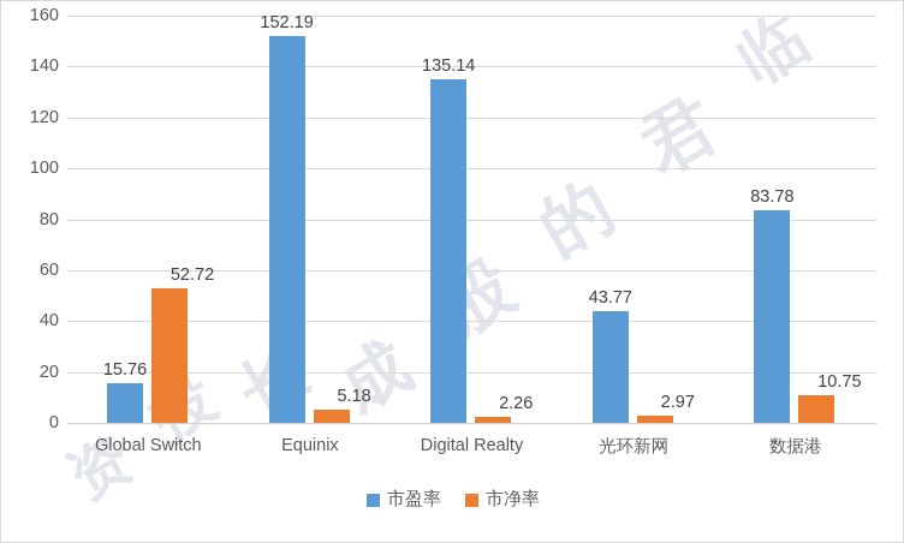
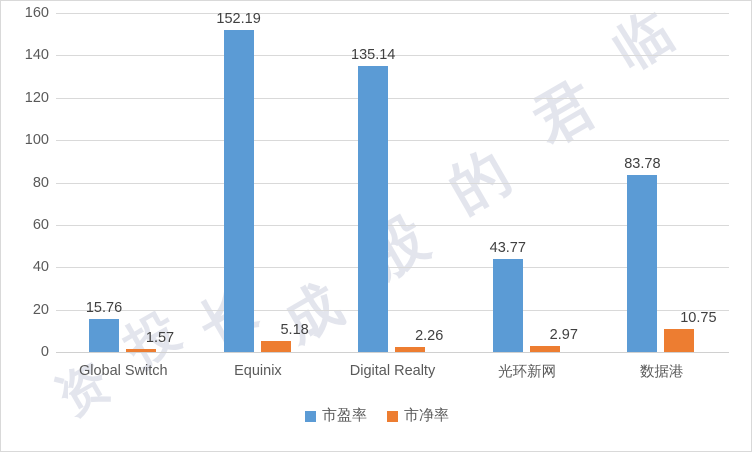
市净率/Global Switch: 52.72 -> 1.57
